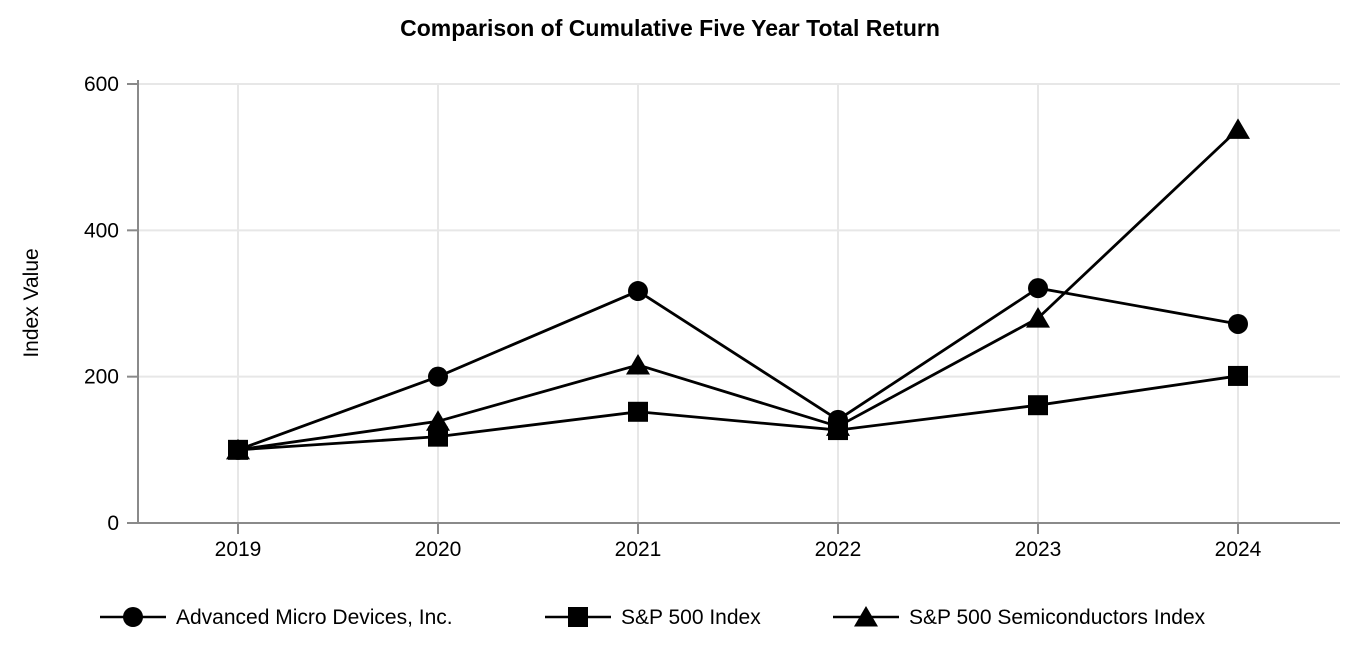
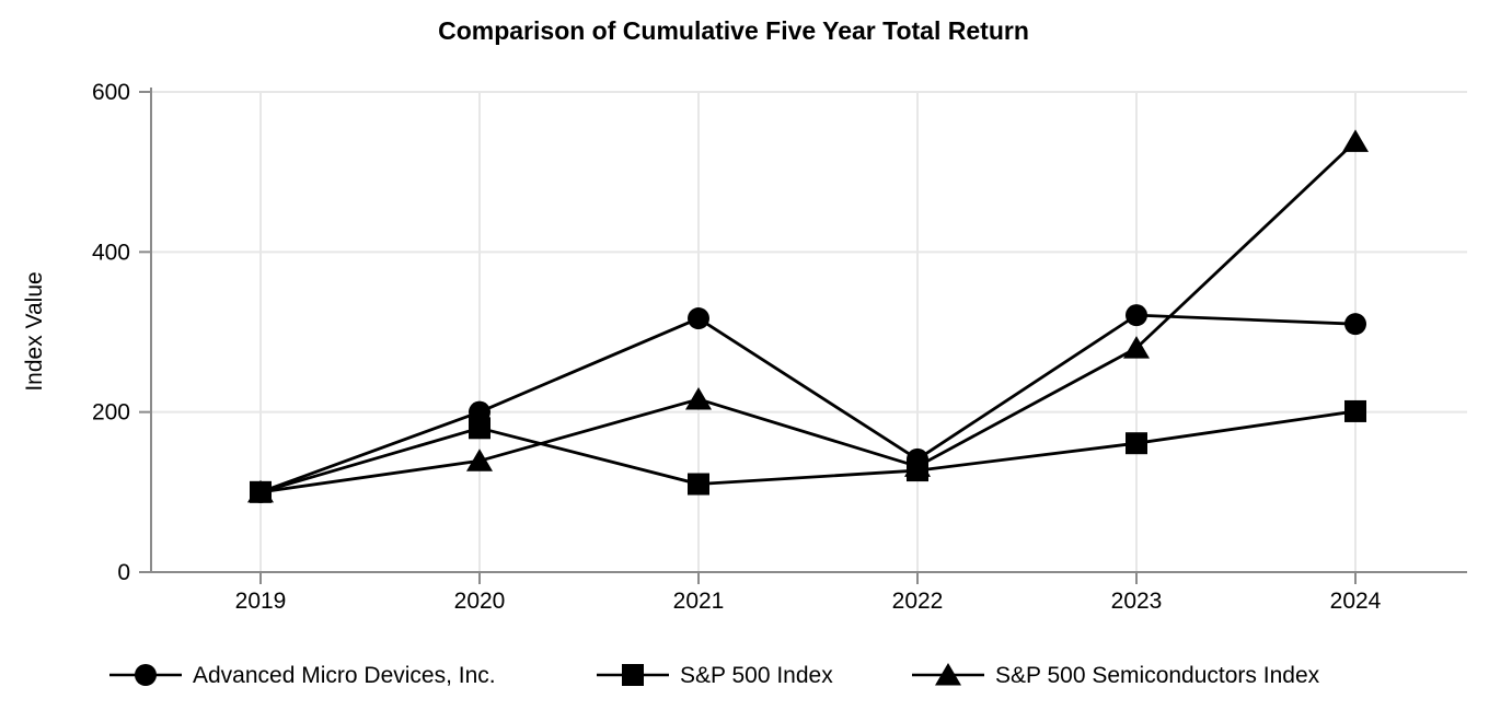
S&P 500 Index/2020: 120 -> 180
S&P 500 Index/2021: 150 -> 110
Advanced Micro Devices, Inc./2024: 270 -> 310
